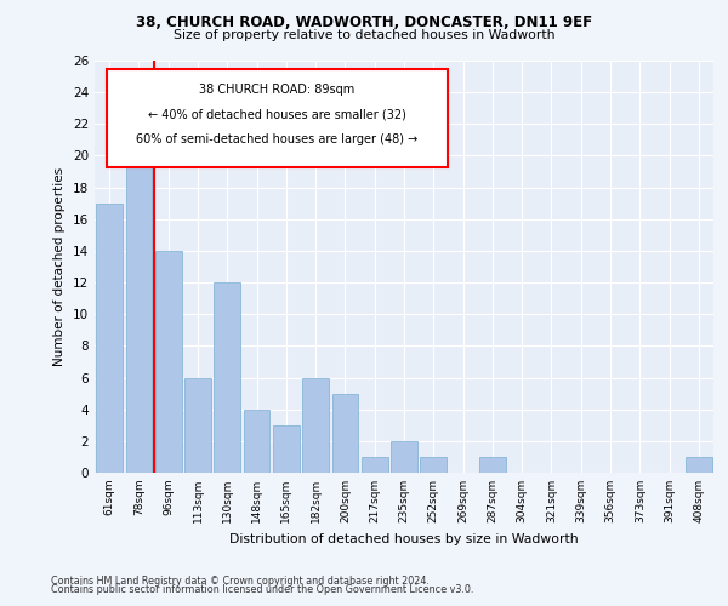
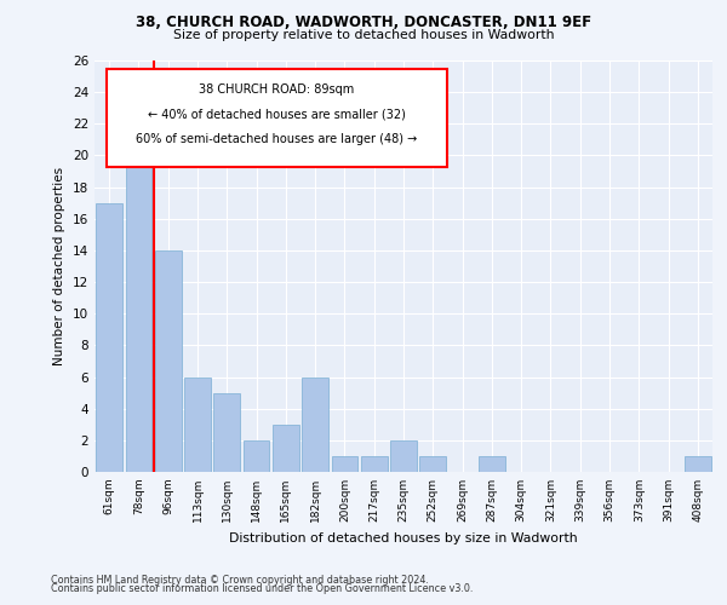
130sqm: 12 -> 5
148sqm: 4 -> 2
200sqm: 5 -> 1
